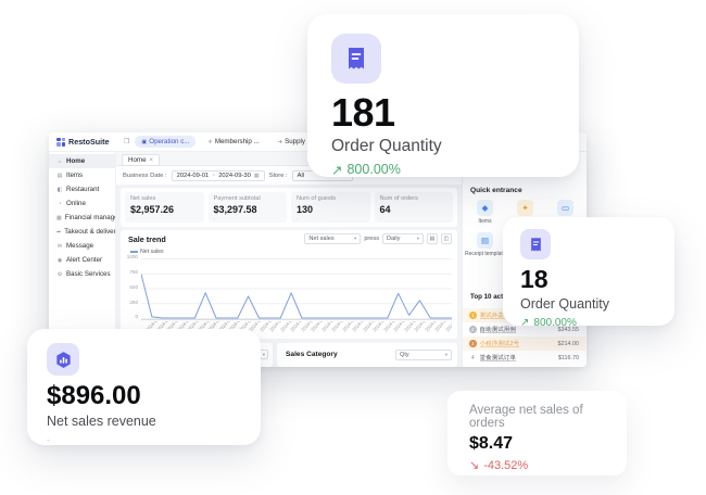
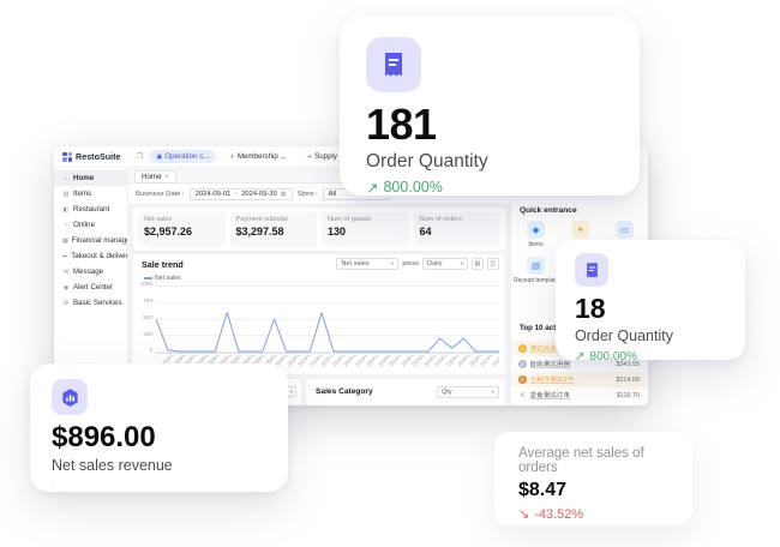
2024-09-01: 800 -> 500
2024-09-07: 400 -> 600
2024-09-11: 400 -> 500
2024-09-15: 400 -> 600
2024-09-25: 400 -> 200
2024-09-27: 300 -> 200
